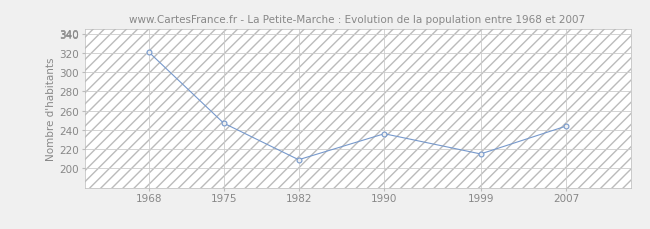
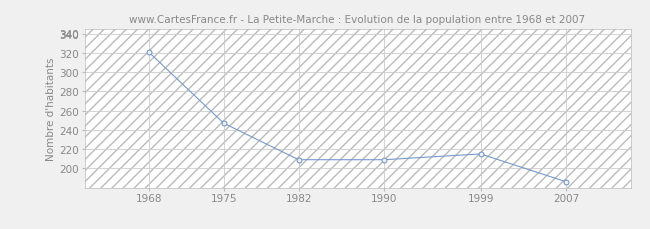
1990: 236 -> 209
2007: 244 -> 186
